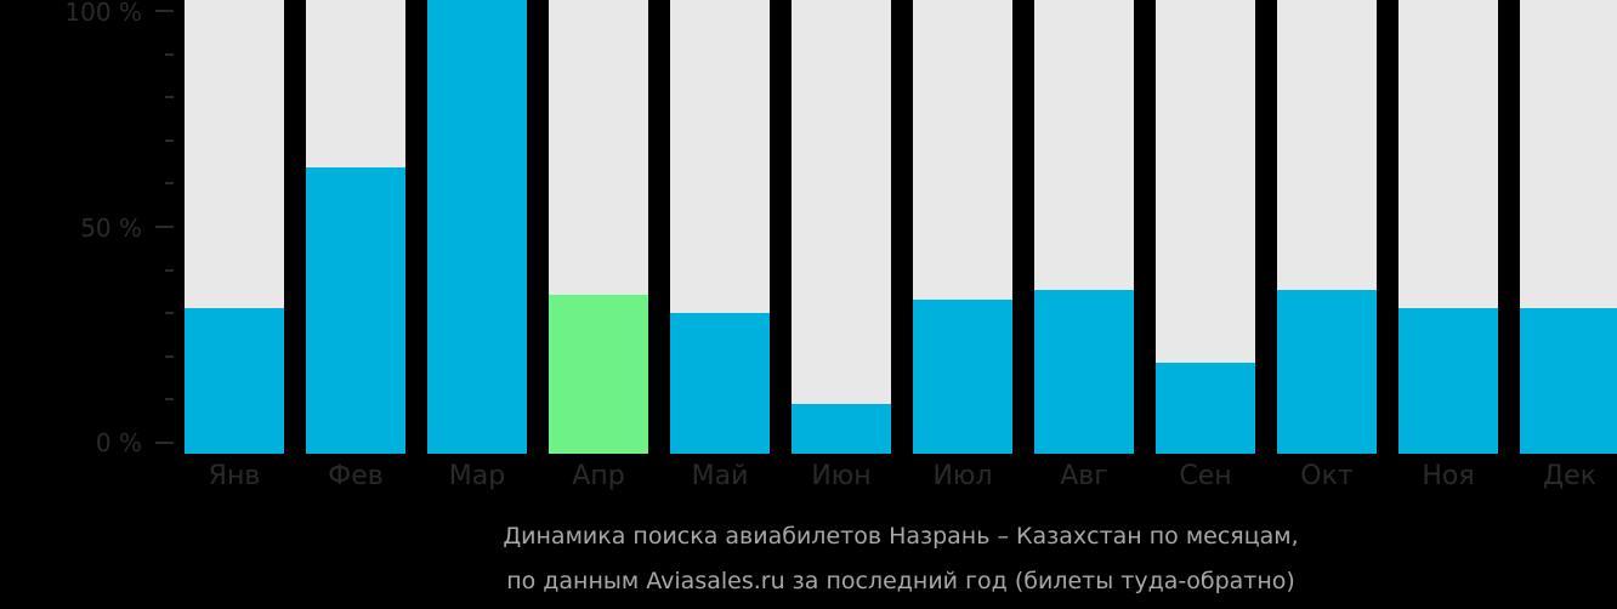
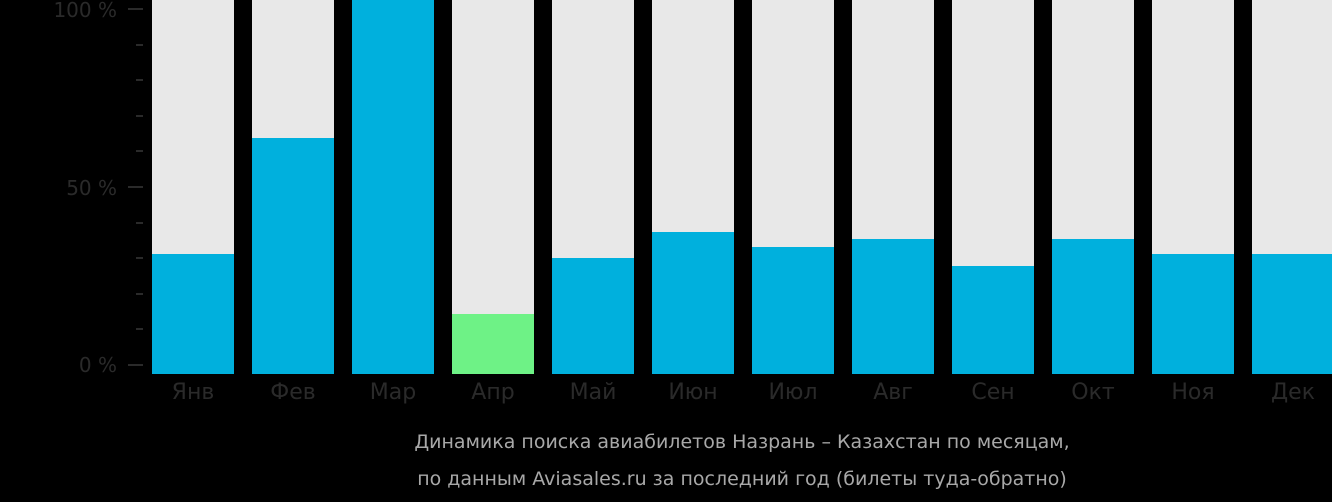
Апр: 35% -> 16%
Июн: 11% -> 38%
Сен: 20% -> 29%
